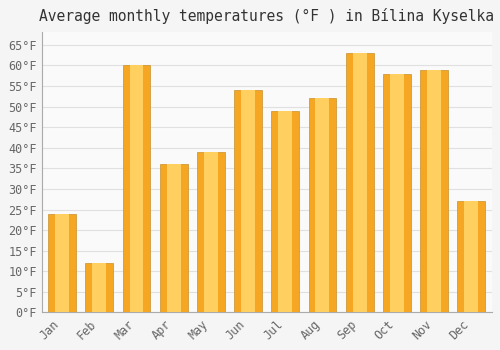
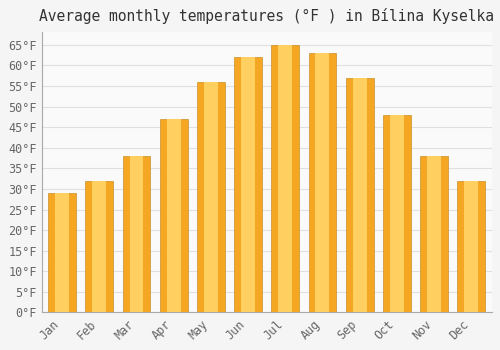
Jan: 24°F -> 29°F
Feb: 12°F -> 32°F
Mar: 60°F -> 38°F
Apr: 36°F -> 47°F
May: 39°F -> 56°F
Jun: 54°F -> 62°F
Jul: 49°F -> 65°F
Aug: 52°F -> 63°F
Sep: 63°F -> 57°F
Oct: 58°F -> 48°F
Nov: 59°F -> 38°F
Dec: 27°F -> 32°F
